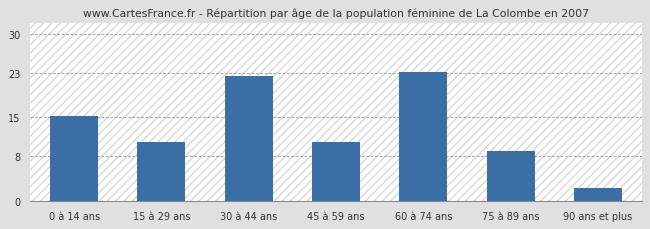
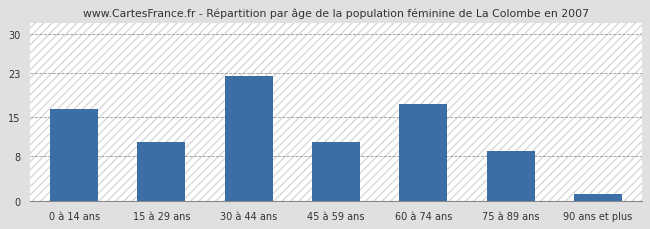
0 à 14 ans: 15.2 -> 16.5
60 à 74 ans: 23.2 -> 17.5
90 ans et plus: 2.4 -> 1.2
